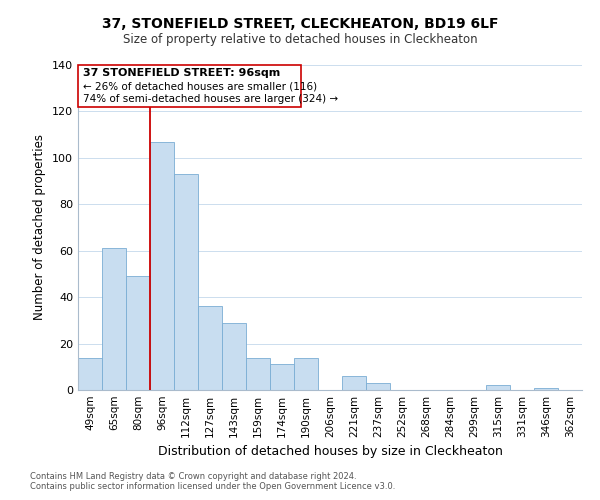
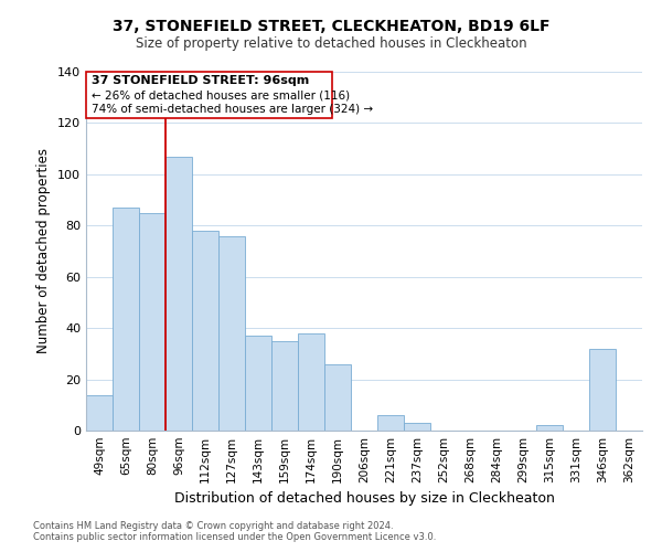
65sqm: 61 -> 87
80sqm: 49 -> 85
112sqm: 93 -> 78
127sqm: 36 -> 76
143sqm: 29 -> 37
159sqm: 14 -> 35
174sqm: 11 -> 38
190sqm: 14 -> 26
346sqm: 1 -> 32
